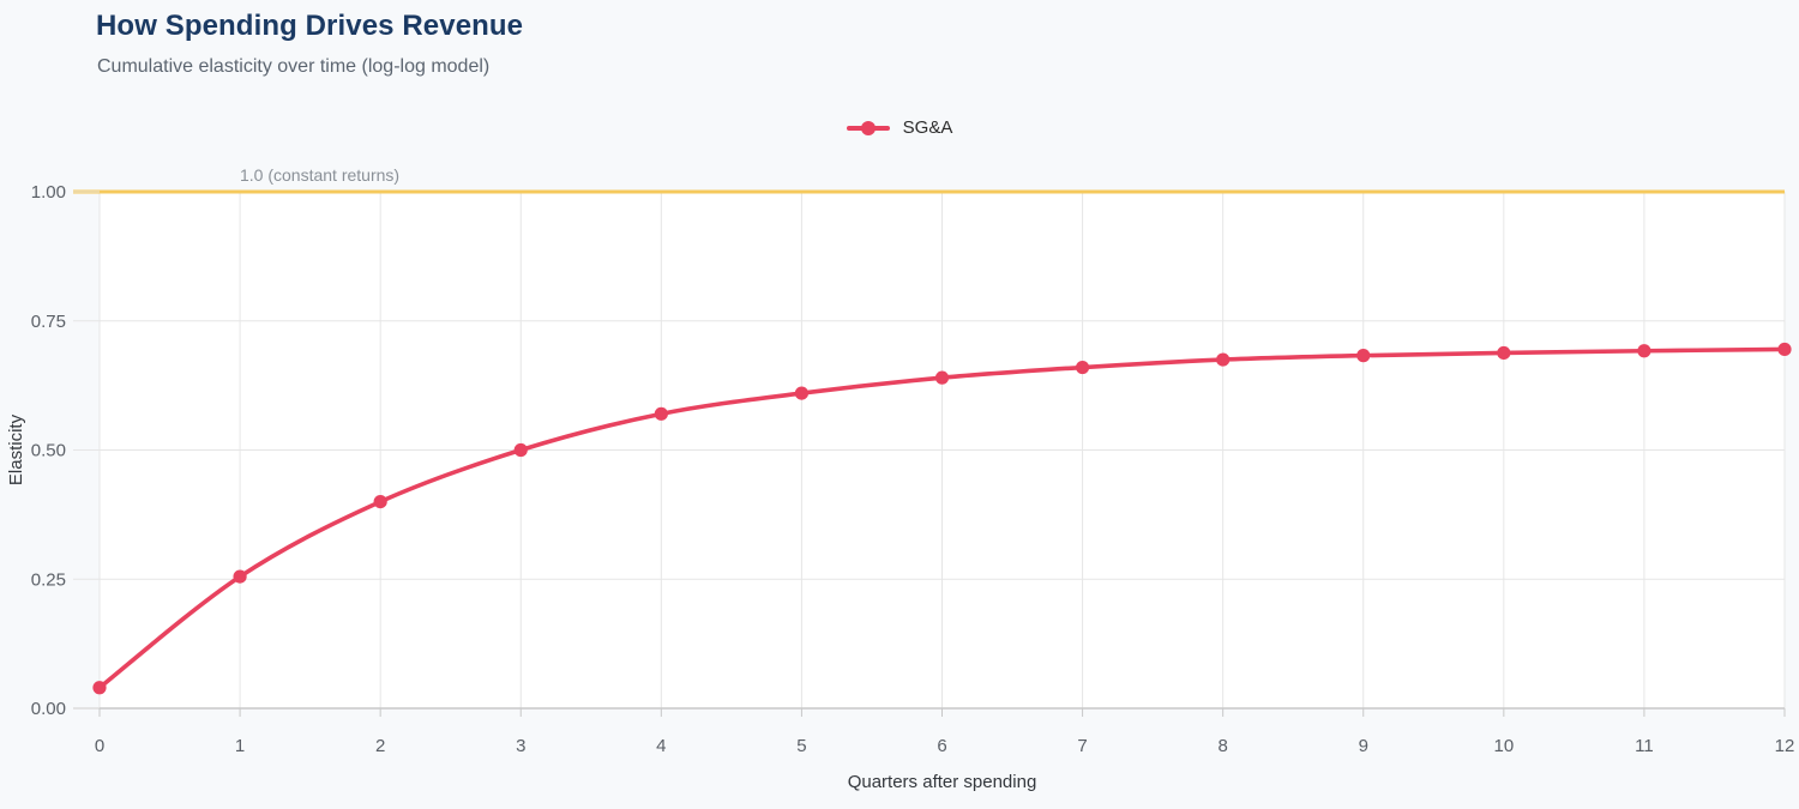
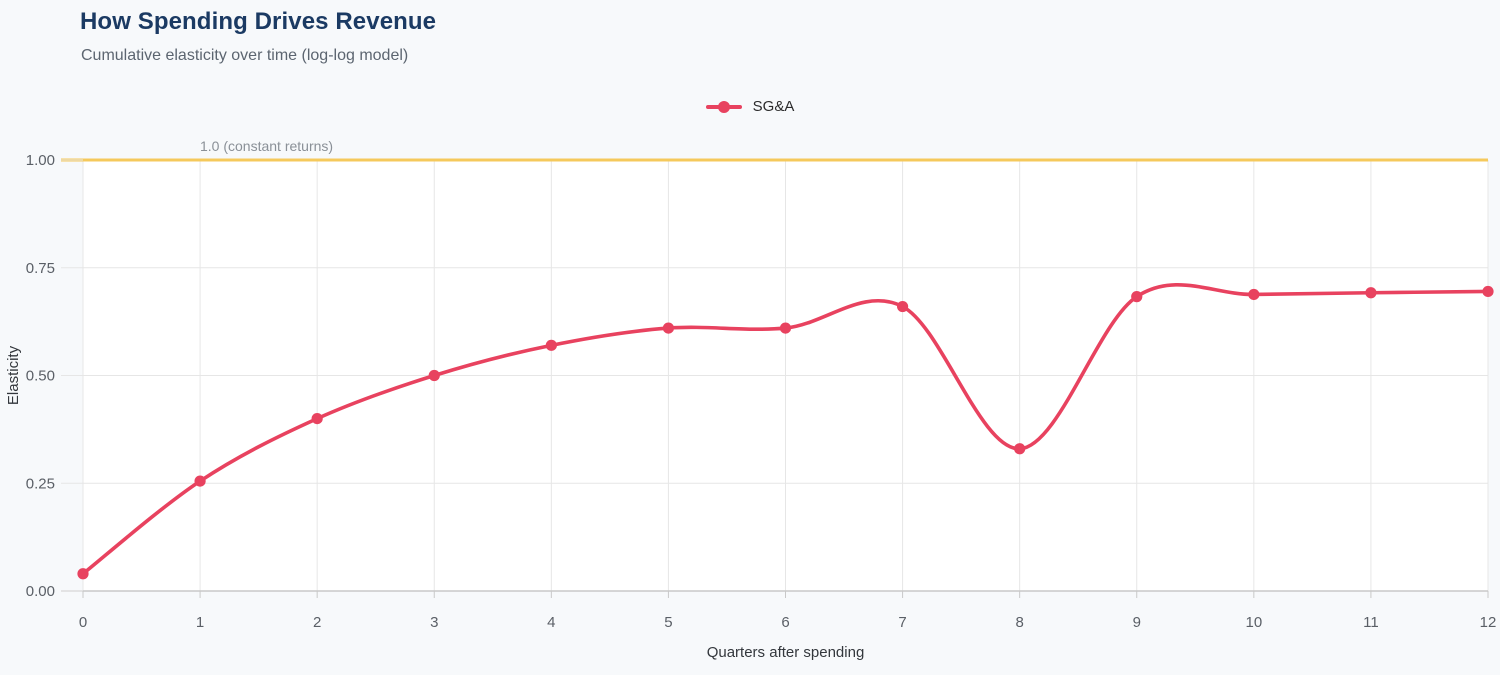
6: 0.64 -> 0.61
8: 0.68 -> 0.33
